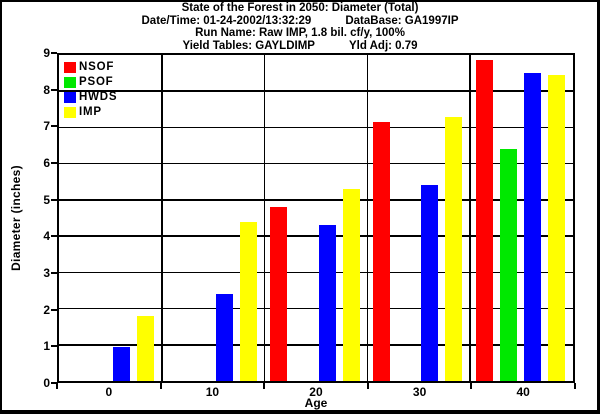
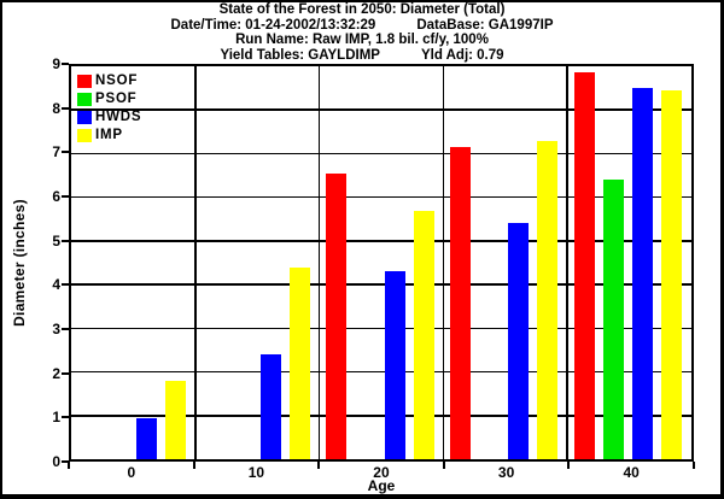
NSOF/20: 4.8 -> 6.5
IMP/20: 5.3 -> 5.7
